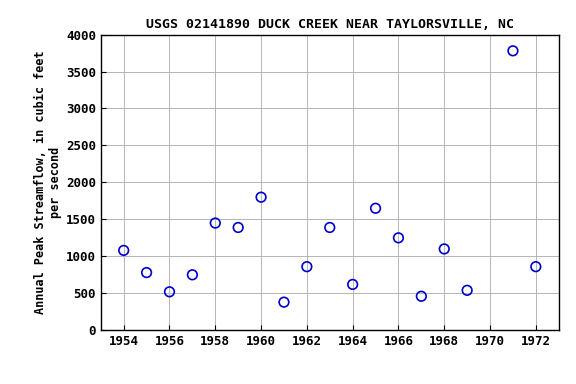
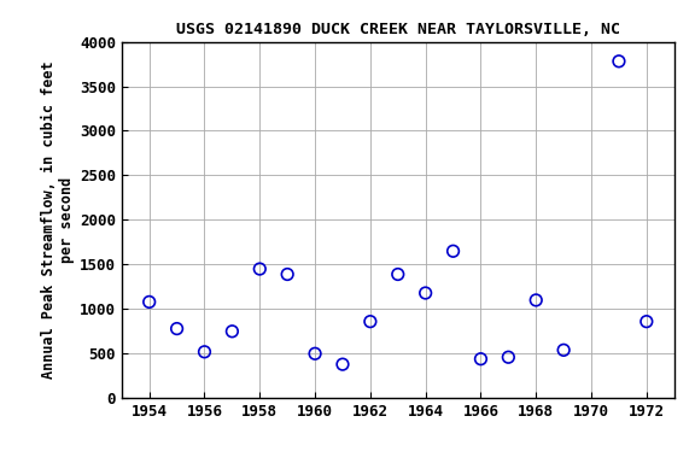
1960: 1800 -> 500
1964: 620 -> 1180
1966: 1250 -> 440
